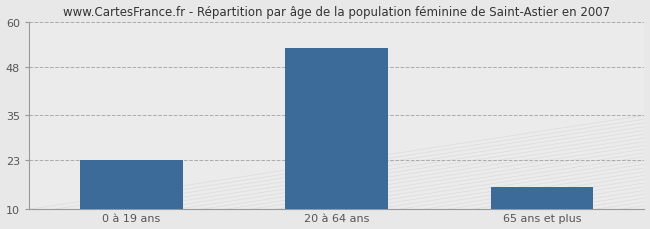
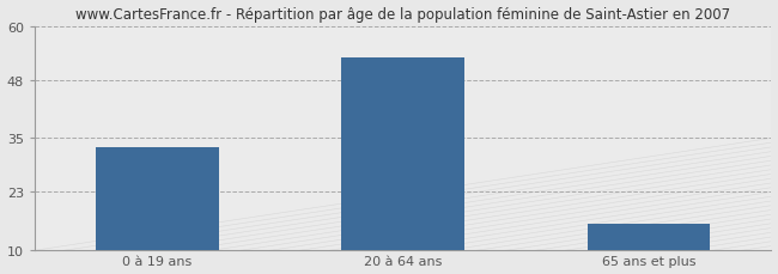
0 à 19 ans: 23 -> 33
